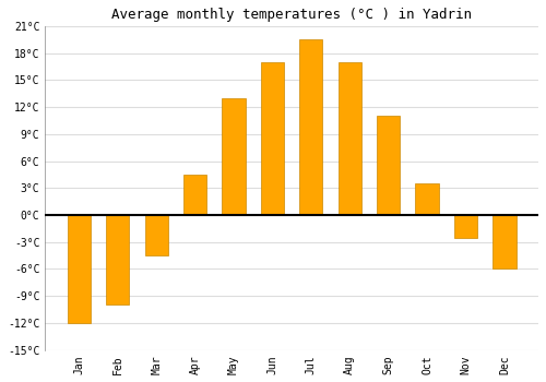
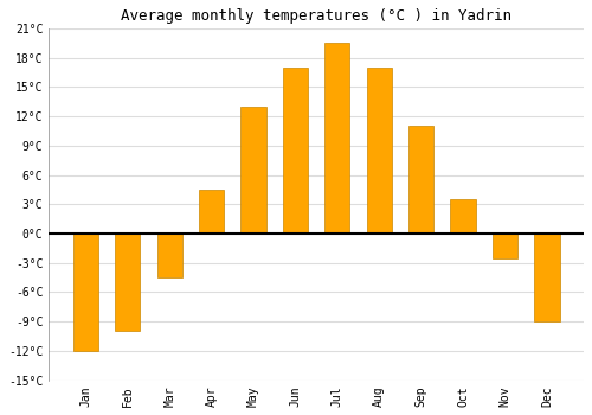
Dec: -6.0°C -> -9.0°C
